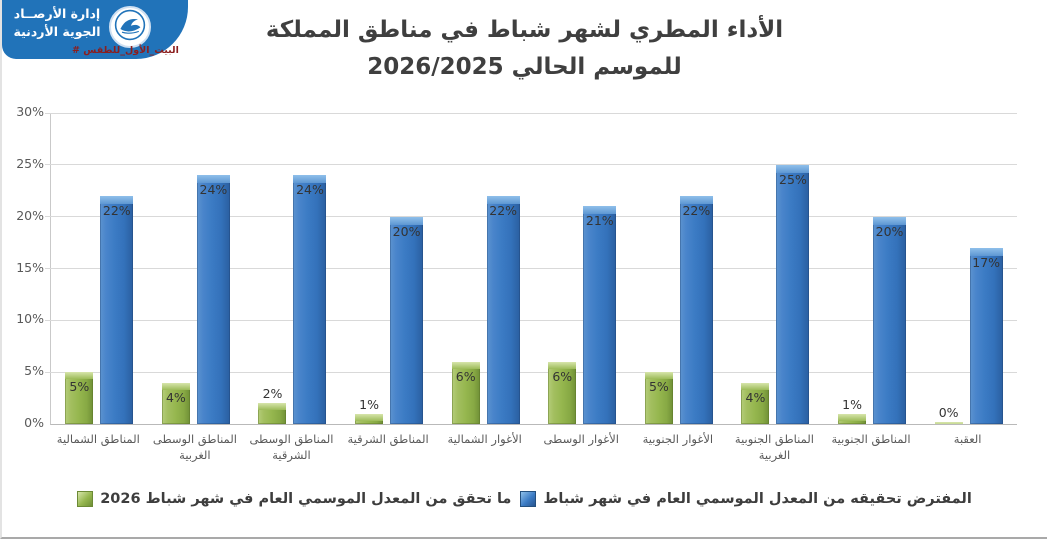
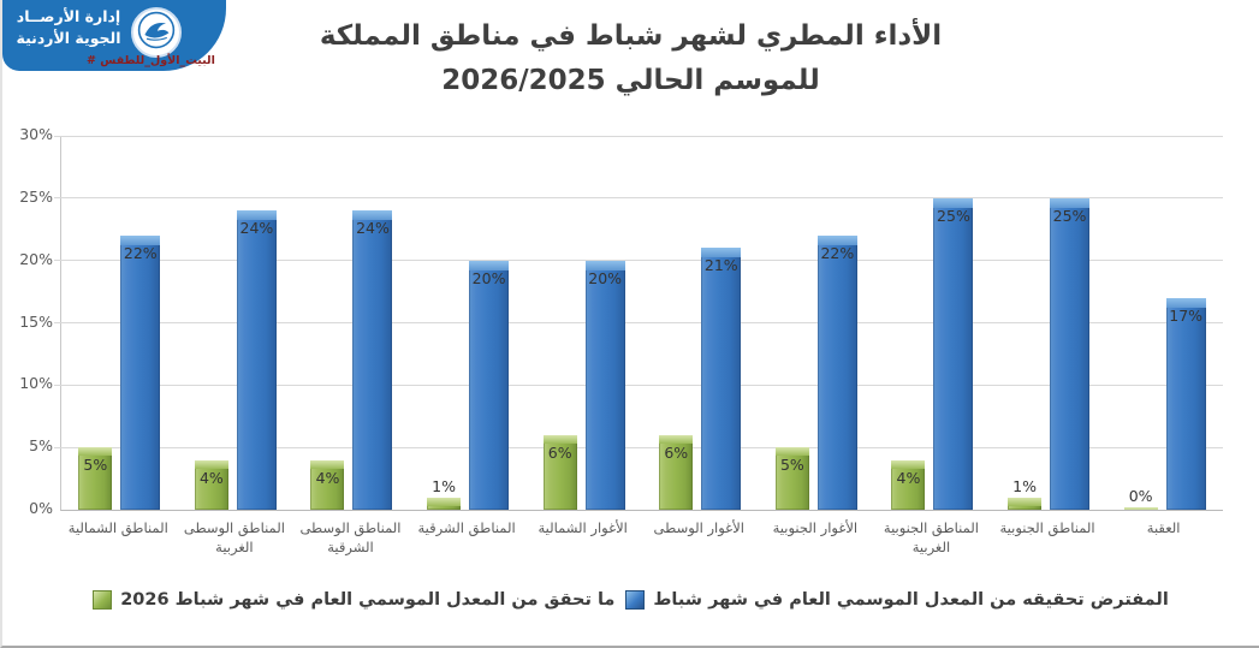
ما تحقق من المعدل الموسمي العام في شهر شباط 2026/المناطق الوسطى الشرقية: 2% -> 4%
المفترض تحقيقه من المعدل الموسمي العام في شهر شباط/الأغوار الشمالية: 22% -> 20%
المفترض تحقيقه من المعدل الموسمي العام في شهر شباط/المناطق الجنوبية: 20% -> 25%
